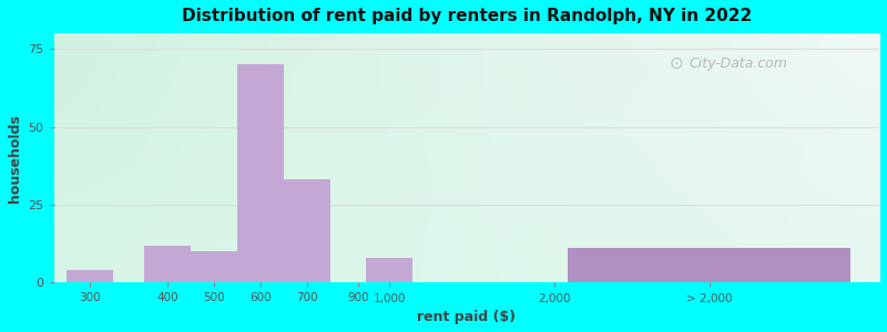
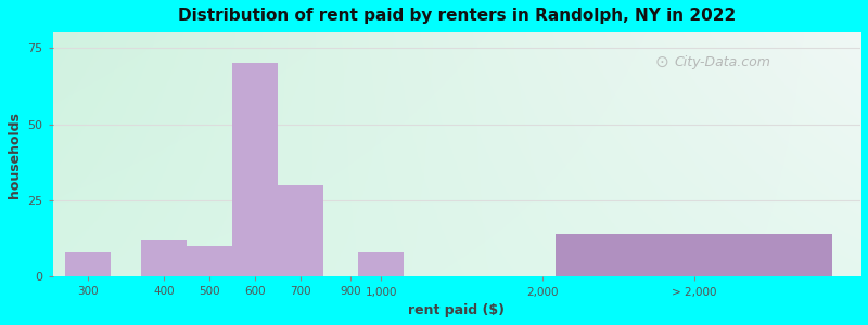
300: 4 -> 8
700: 33 -> 30
> 2,000: 11 -> 14
